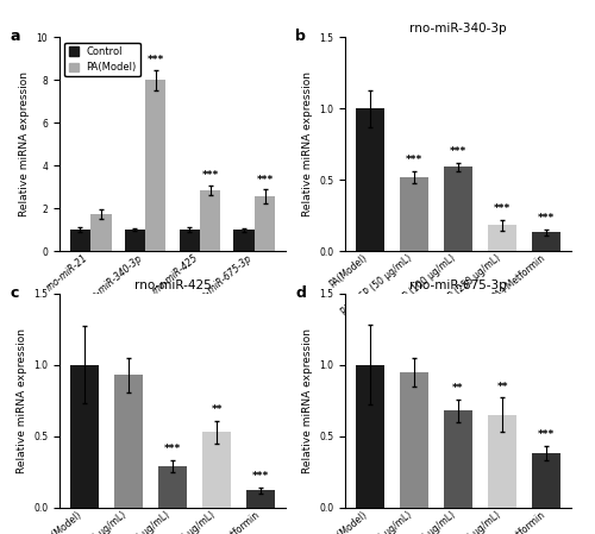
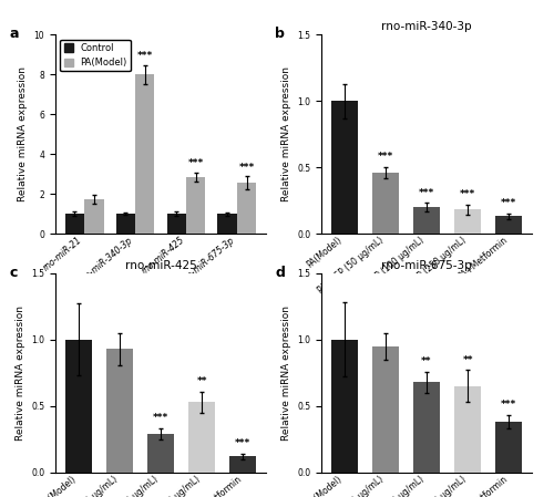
rno-miR-340-3p/PA+PSP (50 μg/mL): 0.52 -> 0.46
rno-miR-340-3p/PA+PSP (100 μg/mL): 0.59 -> 0.20
